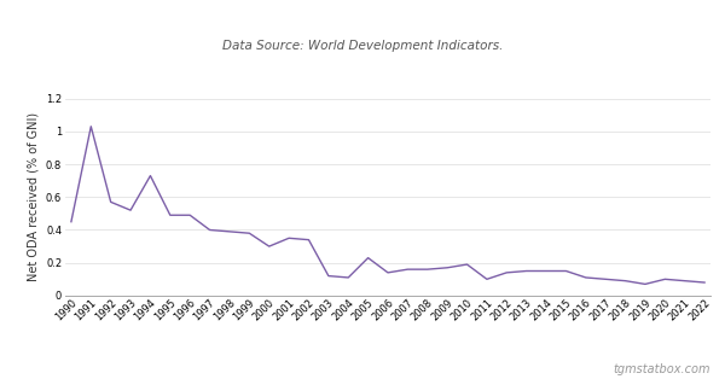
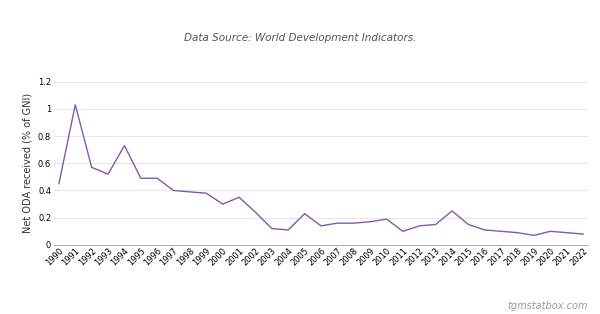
2002: 0.34 -> 0.24
2014: 0.15 -> 0.25
